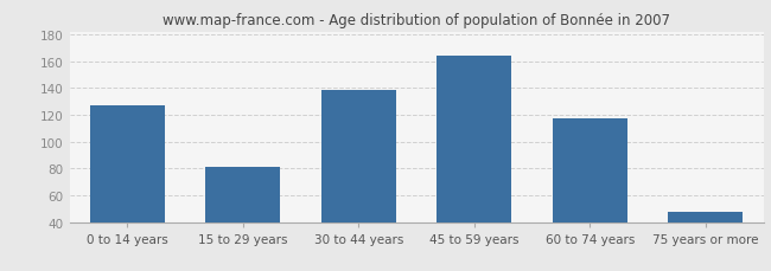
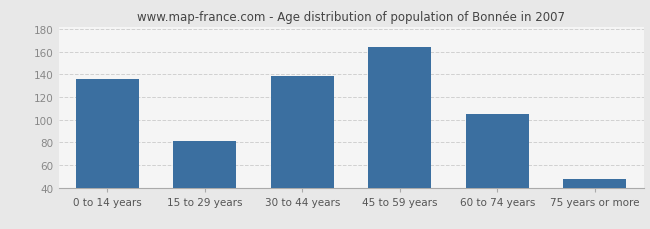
0 to 14 years: 127 -> 136
60 to 74 years: 117 -> 105
